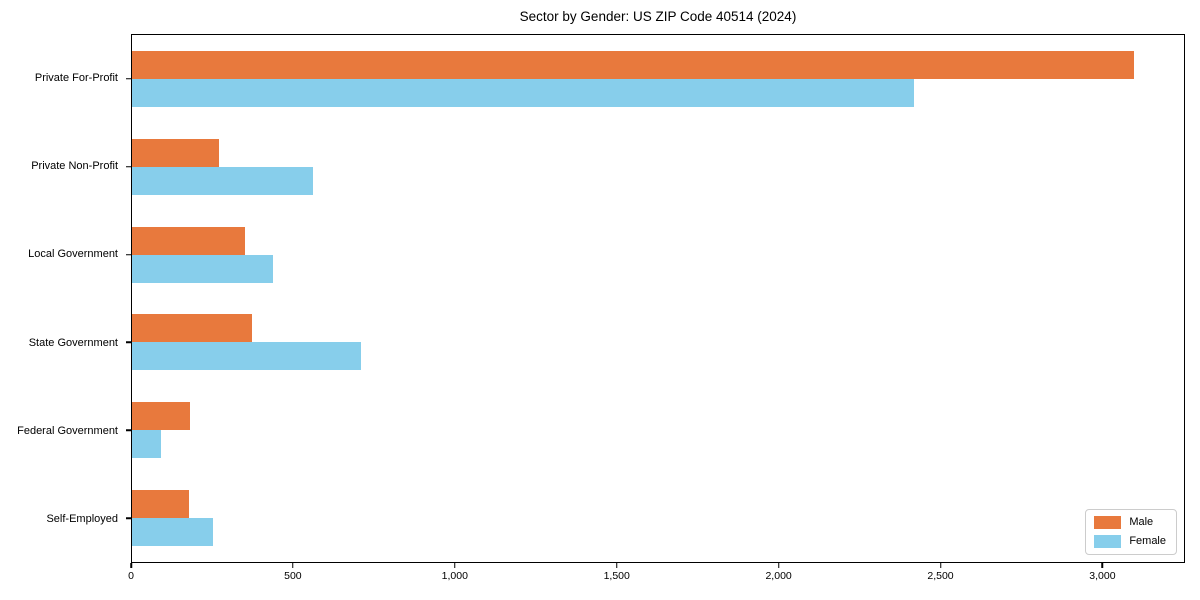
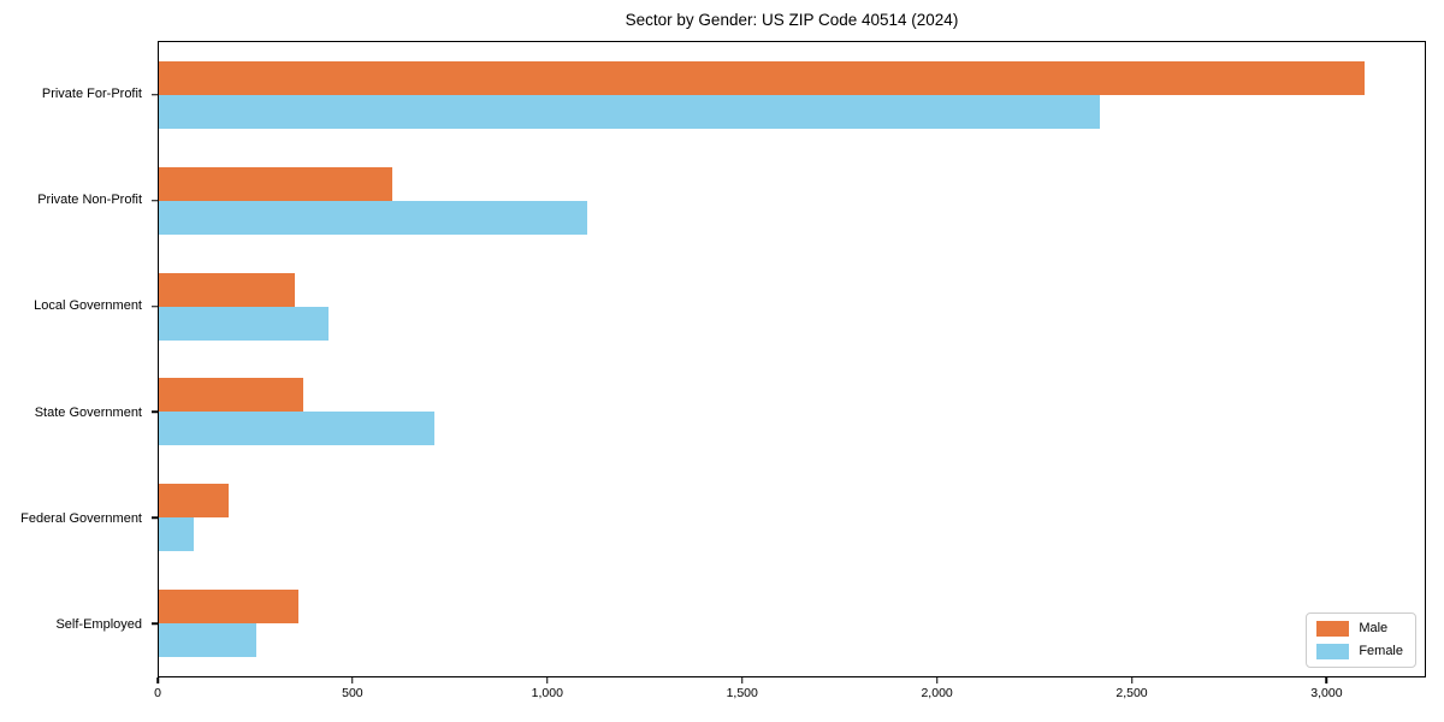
Male/Private Non-Profit: 270 -> 600
Female/Private Non-Profit: 560 -> 1100
Male/Self-Employed: 180 -> 360
